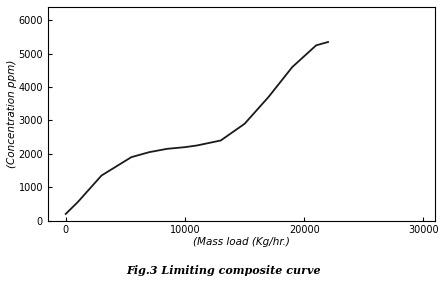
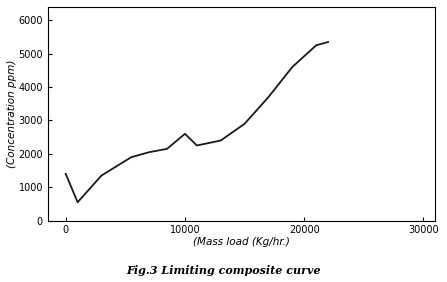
0: 200 -> 1400
10000: 2200 -> 2600
